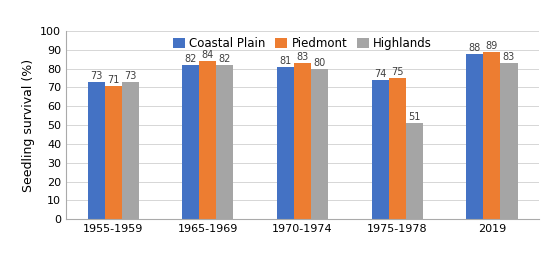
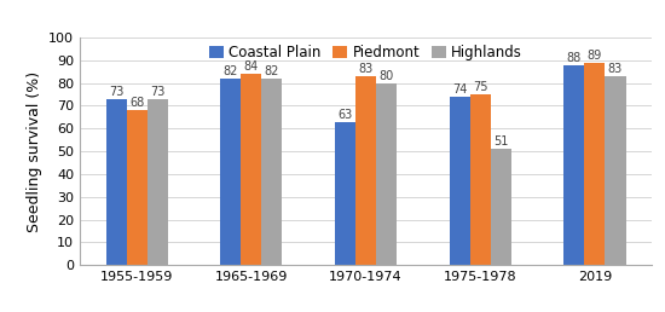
Piedmont/1955-1959: 71 -> 68
Coastal Plain/1970-1974: 81 -> 63
